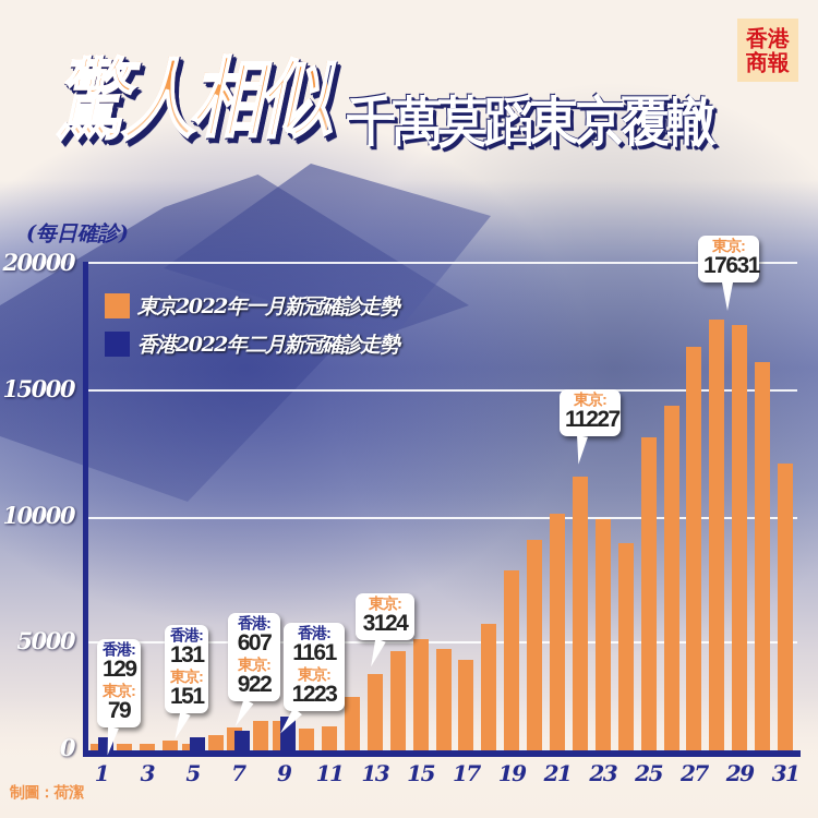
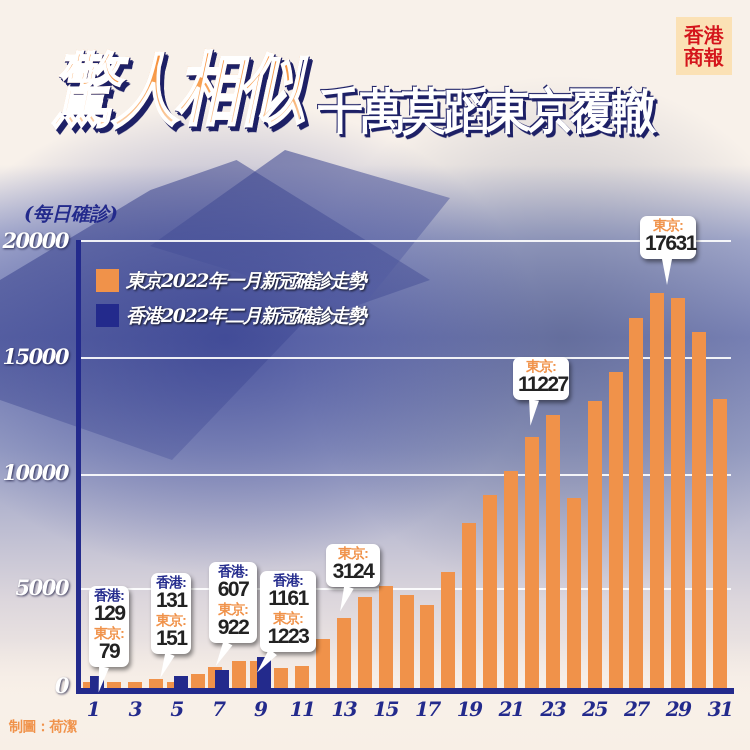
東京2022年一月新冠確診走勢/23: 9500 -> 12200
東京2022年一月新冠確診走勢/31: 11800 -> 12900
